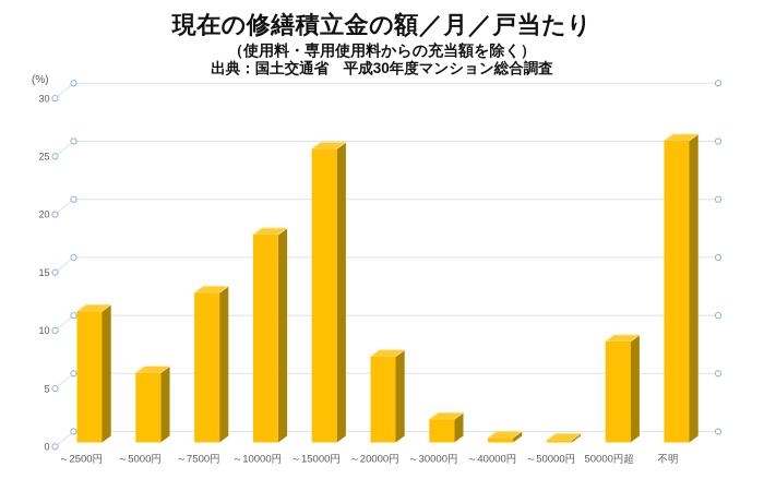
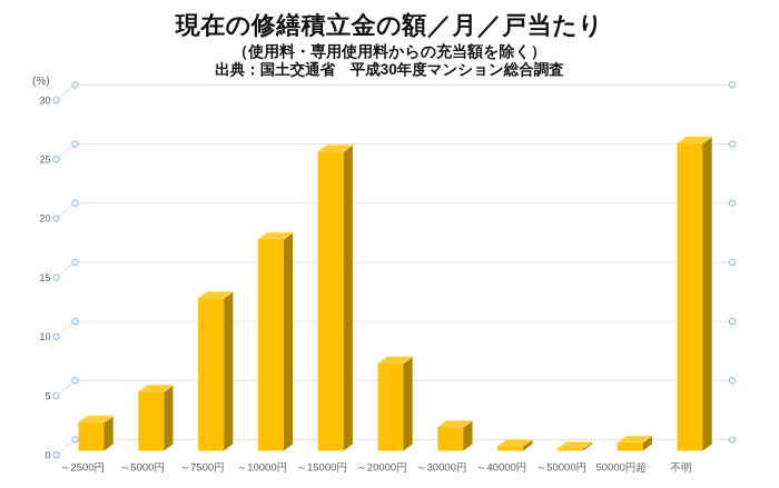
～2500円: 11.3 -> 2.4
～5000円: 6.0 -> 5.0
50000円超: 8.7 -> 0.7
